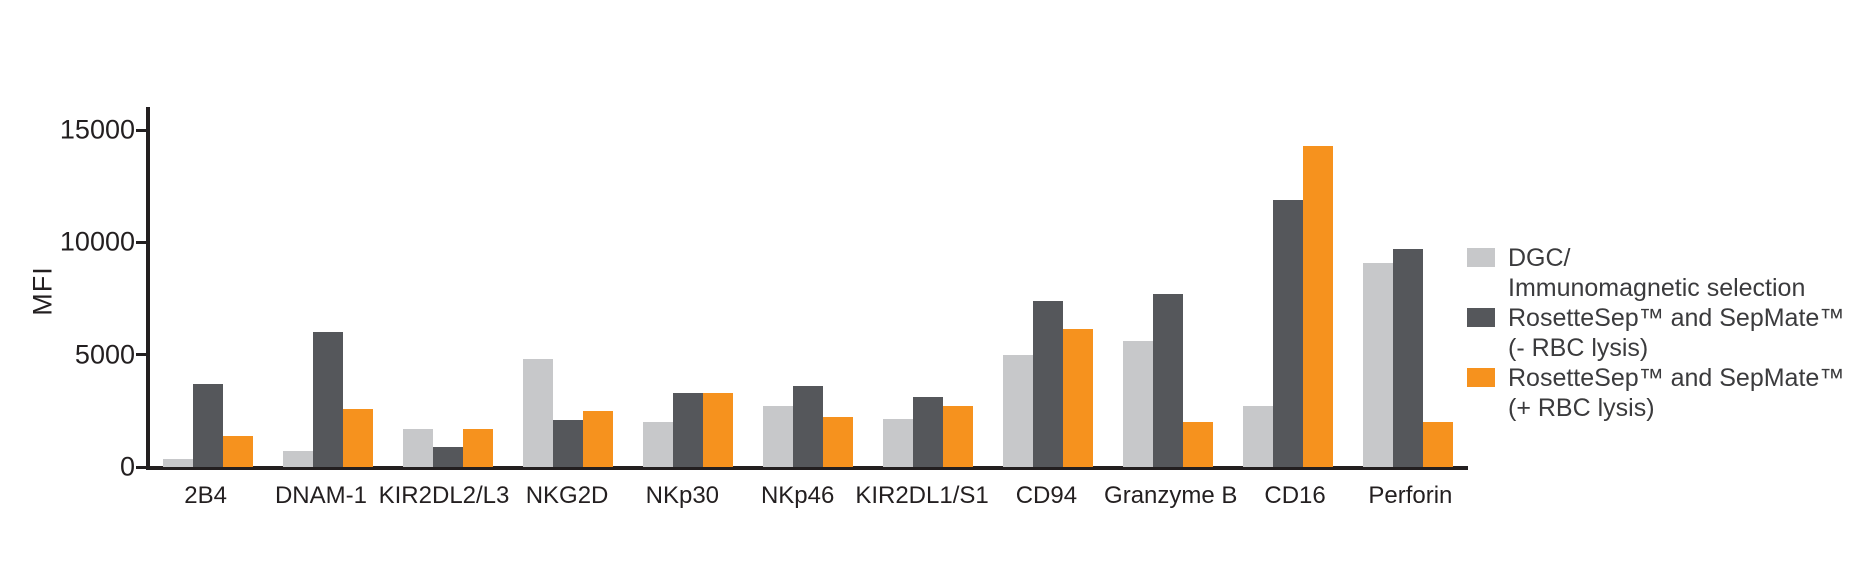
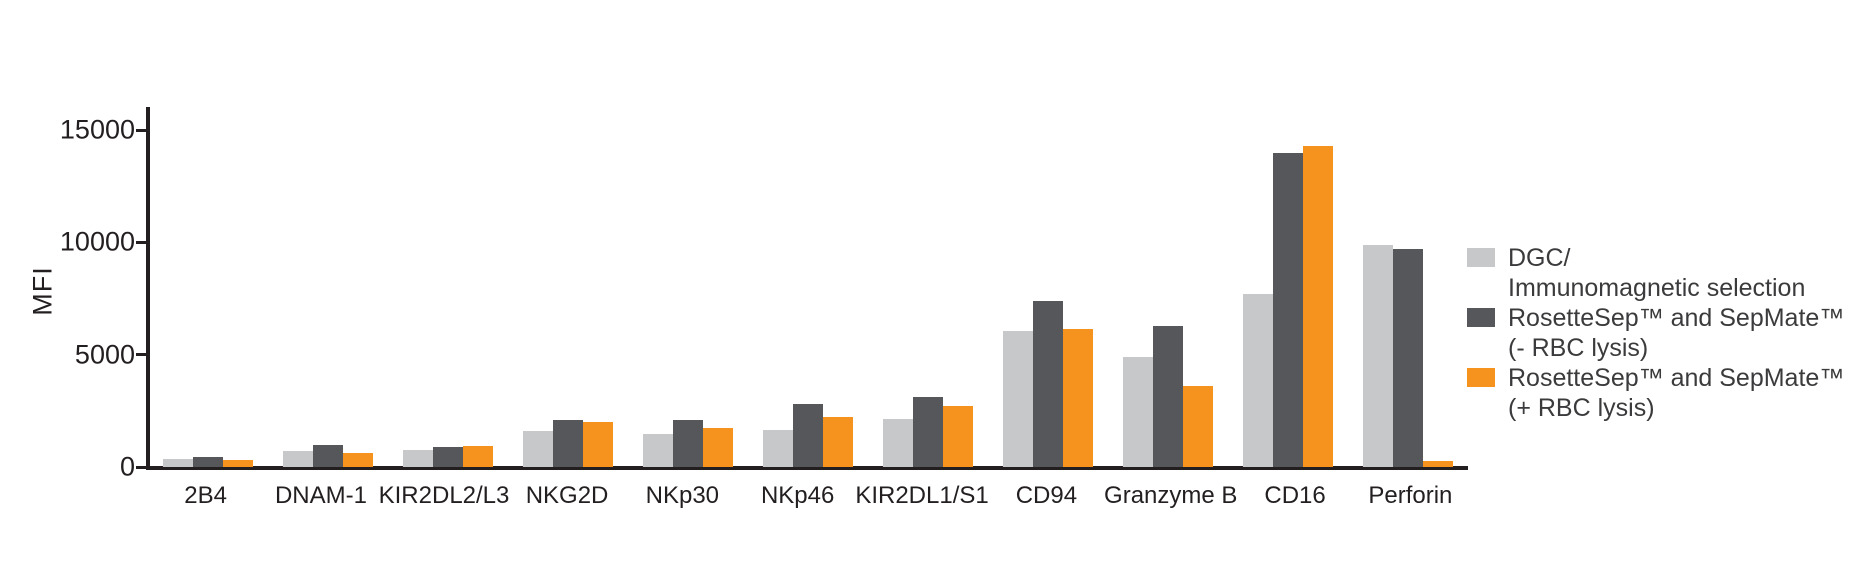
RosetteSep™ and SepMate™ (- RBC lysis)/2B4: 3700 -> 400
RosetteSep™ and SepMate™ (+ RBC lysis)/2B4: 1400 -> 300
RosetteSep™ and SepMate™ (- RBC lysis)/DNAM-1: 6000 -> 1000
RosetteSep™ and SepMate™ (+ RBC lysis)/DNAM-1: 2600 -> 600
DGC/ Immunomagnetic selection/KIR2DL2/L3: 1700 -> 800
RosetteSep™ and SepMate™ (+ RBC lysis)/KIR2DL2/L3: 1700 -> 900
DGC/ Immunomagnetic selection/NKG2D: 4800 -> 1600
RosetteSep™ and SepMate™ (+ RBC lysis)/NKG2D: 2500 -> 2000
DGC/ Immunomagnetic selection/NKp30: 2000 -> 1400
RosetteSep™ and SepMate™ (- RBC lysis)/NKp30: 3300 -> 2100
RosetteSep™ and SepMate™ (+ RBC lysis)/NKp30: 3300 -> 1700
DGC/ Immunomagnetic selection/NKp46: 2700 -> 1600
RosetteSep™ and SepMate™ (- RBC lysis)/NKp46: 3600 -> 2800
DGC/ Immunomagnetic selection/CD94: 5000 -> 6000
DGC/ Immunomagnetic selection/Granzyme B: 5600 -> 4900
RosetteSep™ and SepMate™ (- RBC lysis)/Granzyme B: 7700 -> 6300
RosetteSep™ and SepMate™ (+ RBC lysis)/Granzyme B: 2000 -> 3600
DGC/ Immunomagnetic selection/CD16: 2700 -> 7700
RosetteSep™ and SepMate™ (- RBC lysis)/CD16: 11900 -> 14000
DGC/ Immunomagnetic selection/Perforin: 9100 -> 9900
RosetteSep™ and SepMate™ (+ RBC lysis)/Perforin: 2000 -> 300
